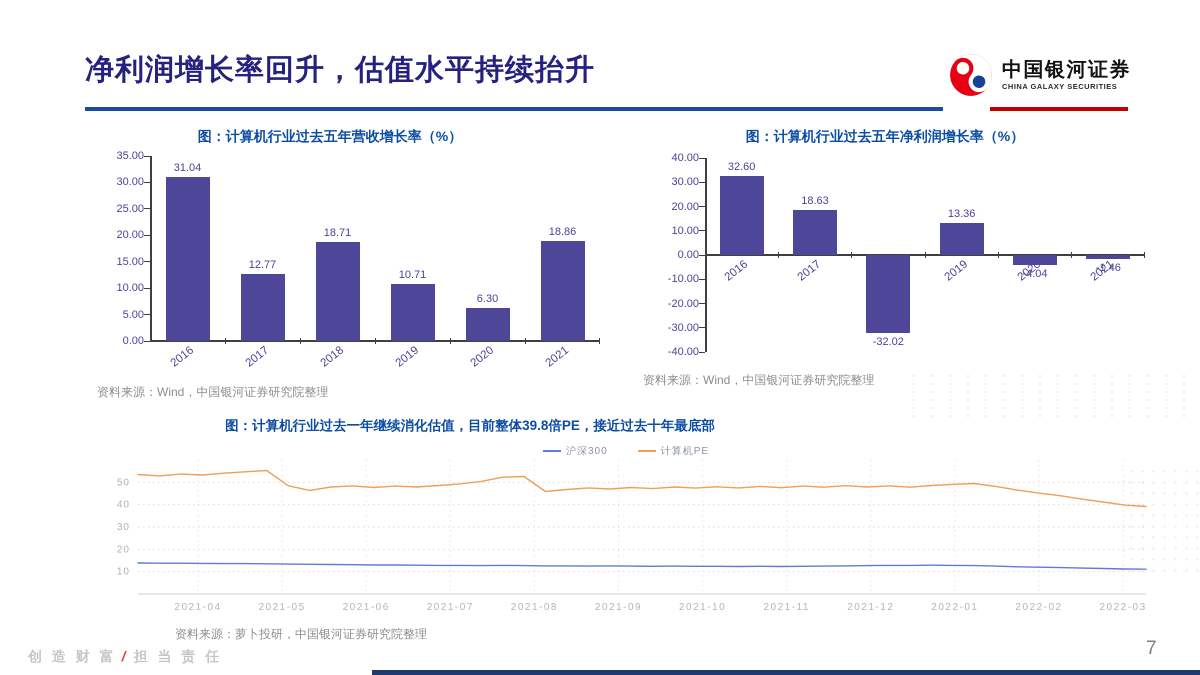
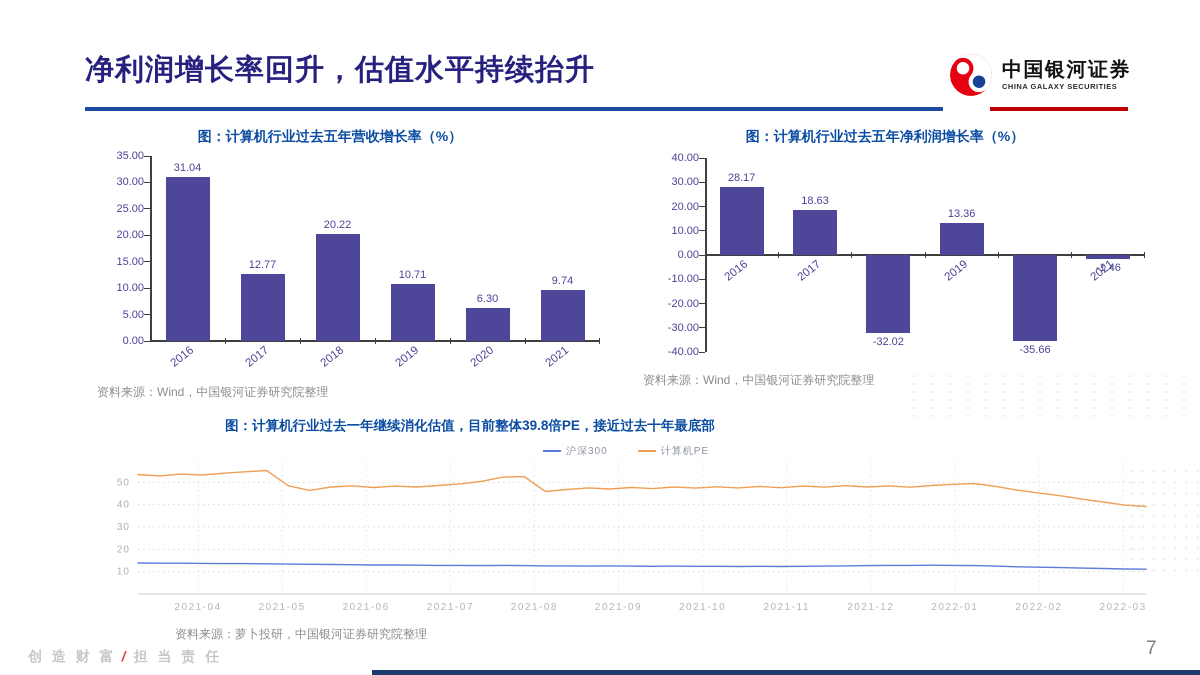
图：计算机行业过去五年营收增长率（%）/2018: 18.71 -> 20.22
图：计算机行业过去五年营收增长率（%）/2021: 18.86 -> 9.74
图：计算机行业过去五年净利润增长率（%）/2016: 32.60 -> 28.17
图：计算机行业过去五年净利润增长率（%）/2020: -4.04 -> -35.66
